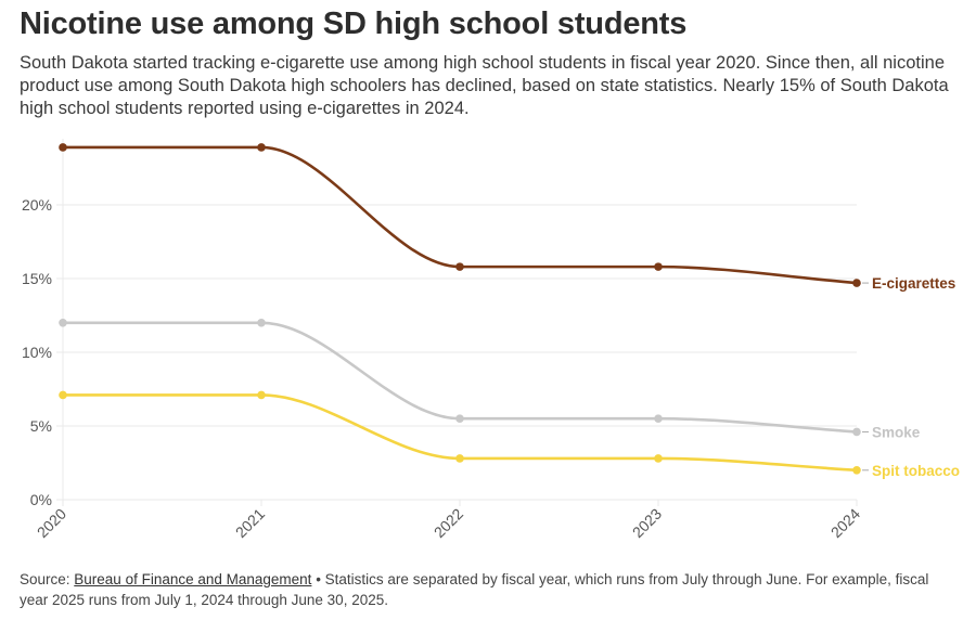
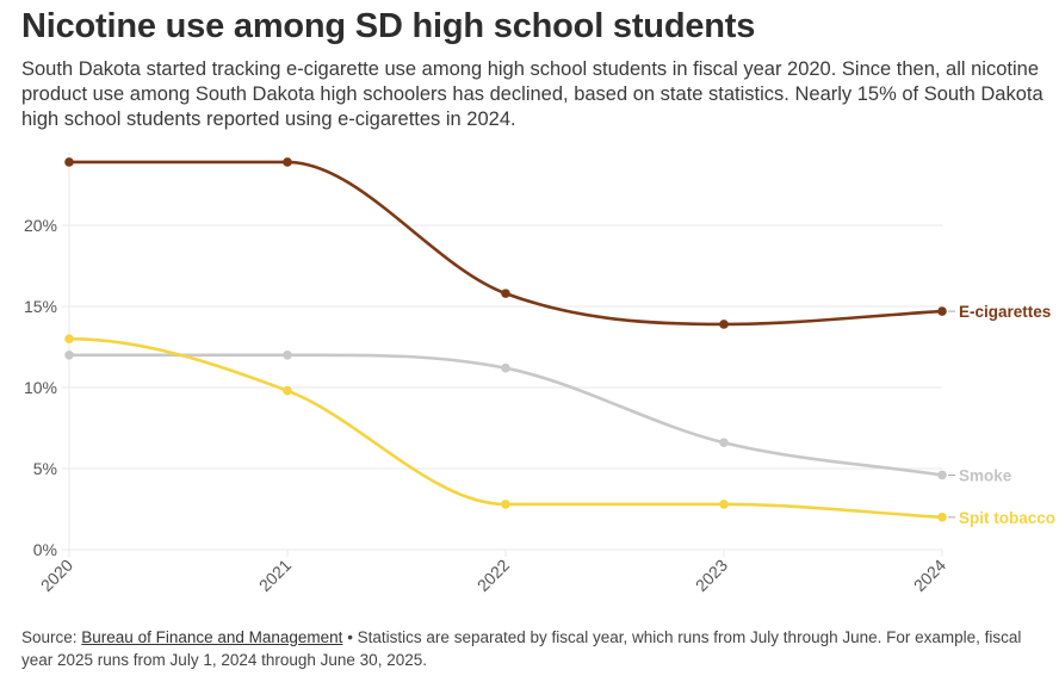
Spit tobacco/2020: 7.1% -> 13.0%
Spit tobacco/2021: 7.1% -> 9.8%
Smoke/2022: 5.5% -> 11.2%
E-cigarettes/2023: 15.8% -> 13.9%
Smoke/2023: 5.5% -> 6.6%
